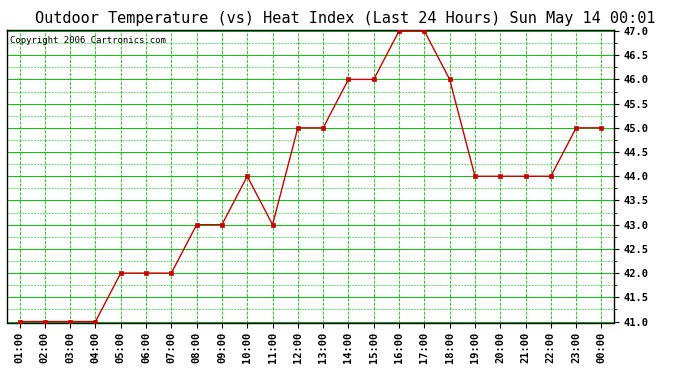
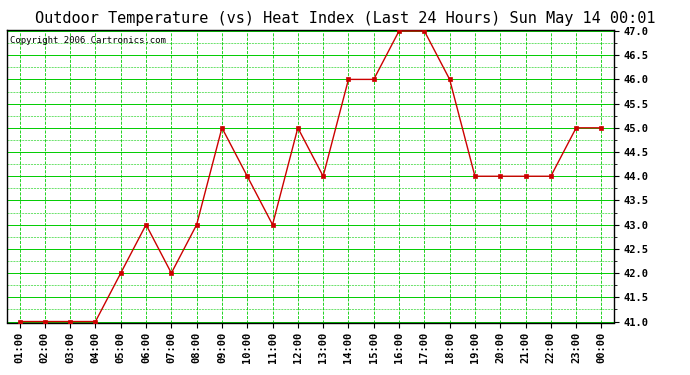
06:00: 42 -> 43
09:00: 43 -> 45
13:00: 45 -> 44
